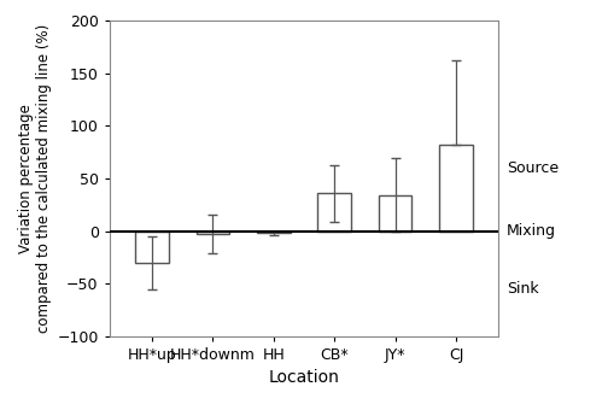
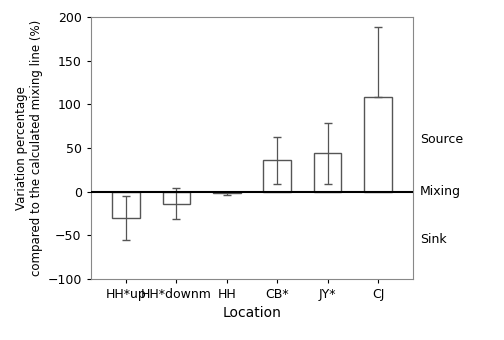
HH*downm: -3 -> -14
JY*: 34 -> 44
CJ: 82 -> 108
